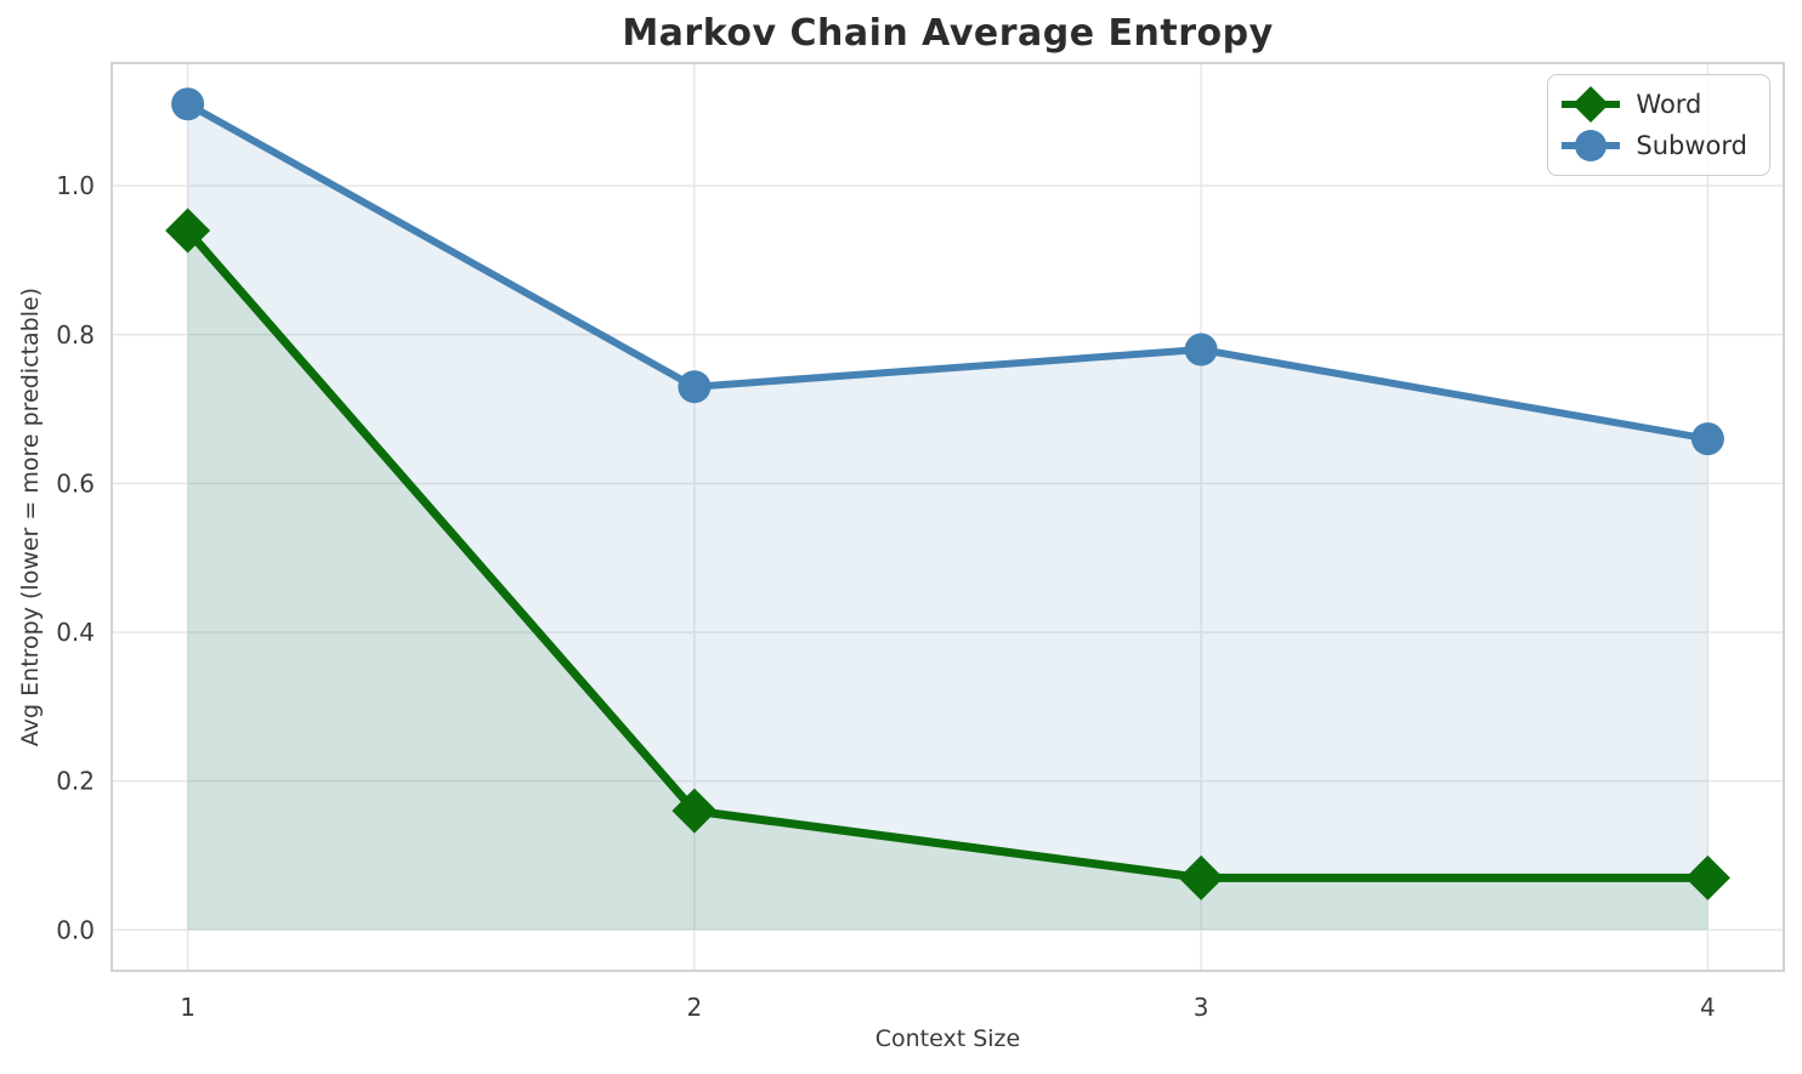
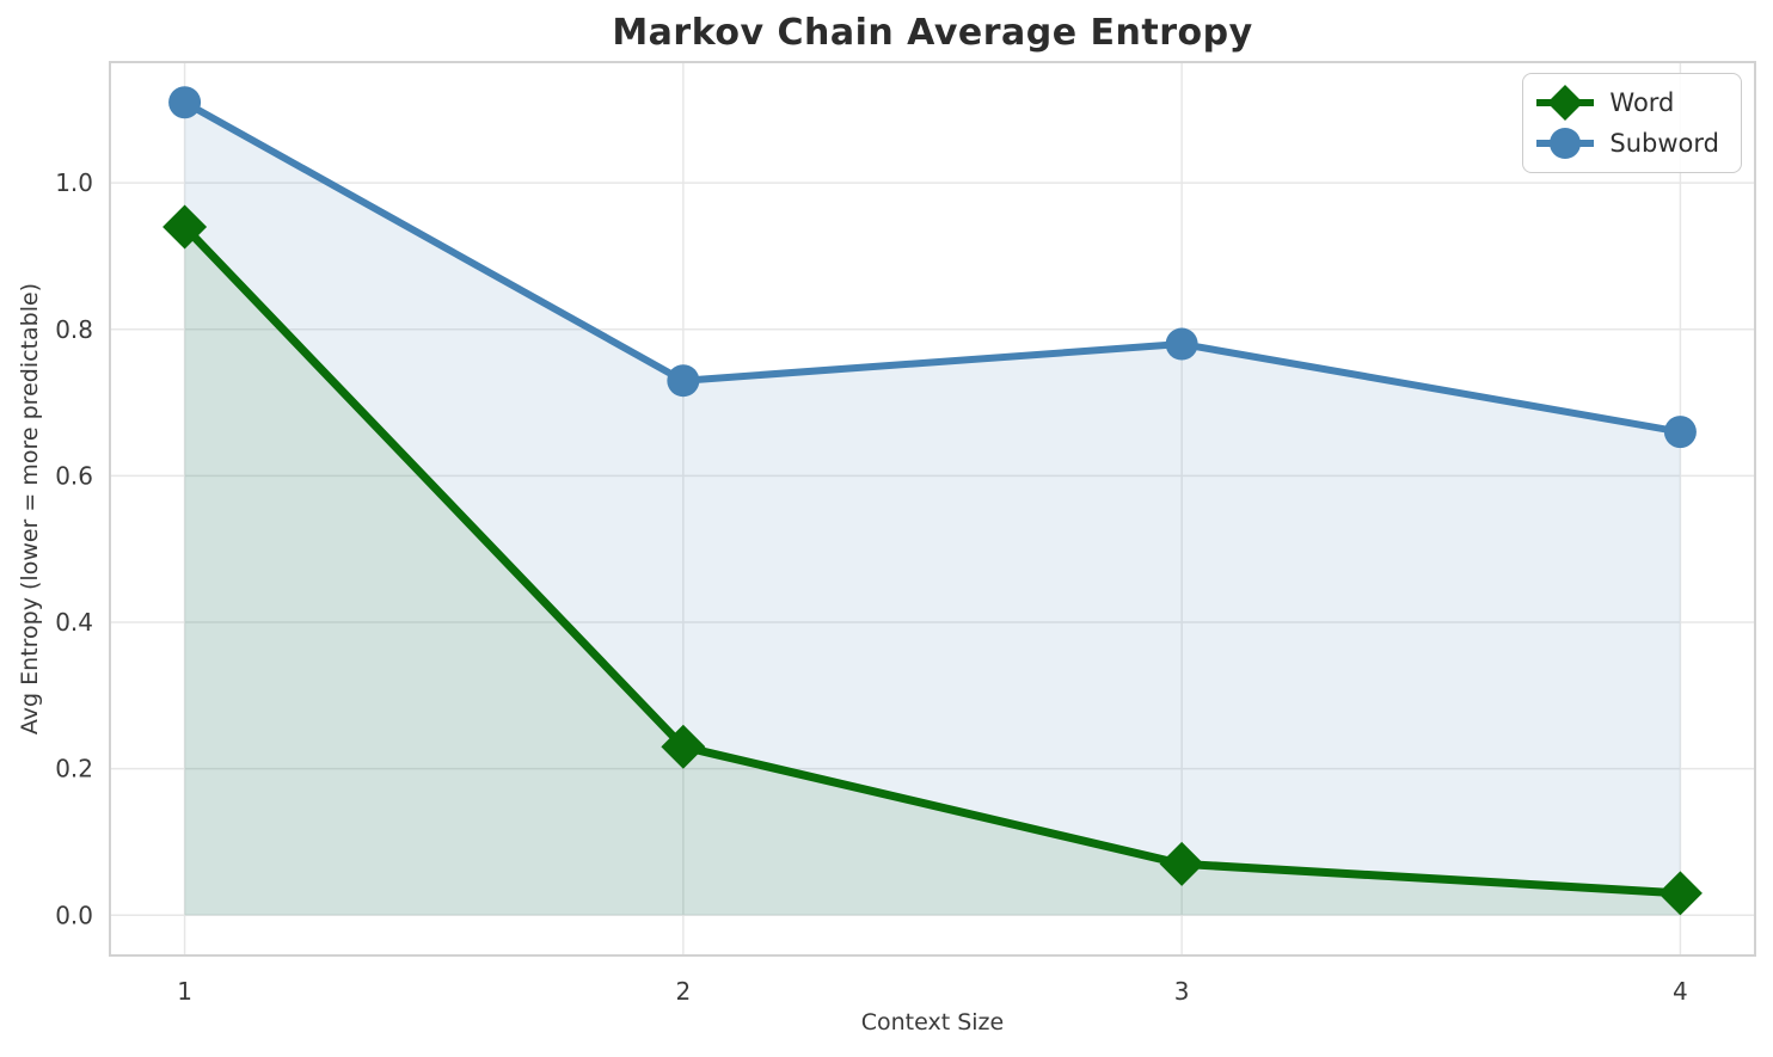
Word/2: 0.16 -> 0.23
Word/4: 0.07 -> 0.03
